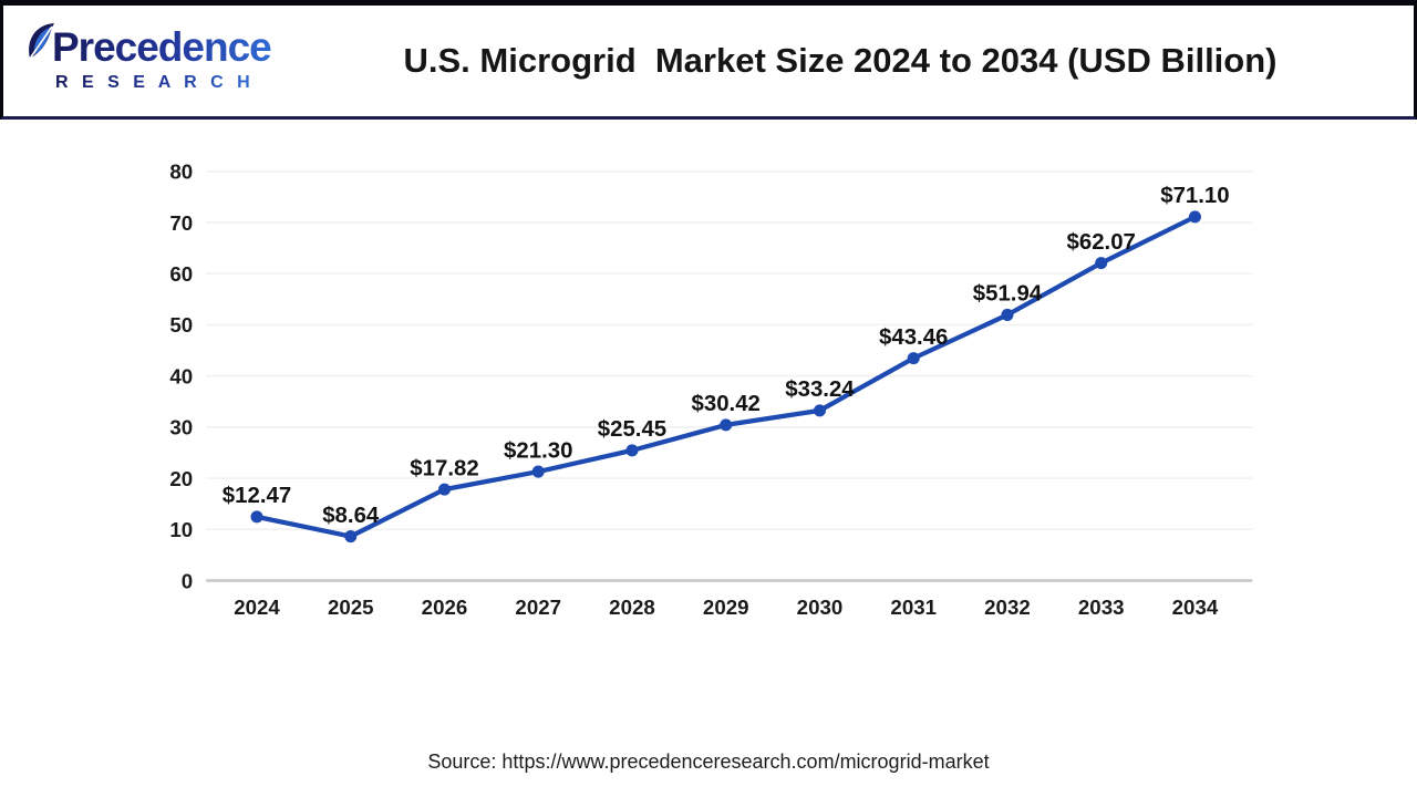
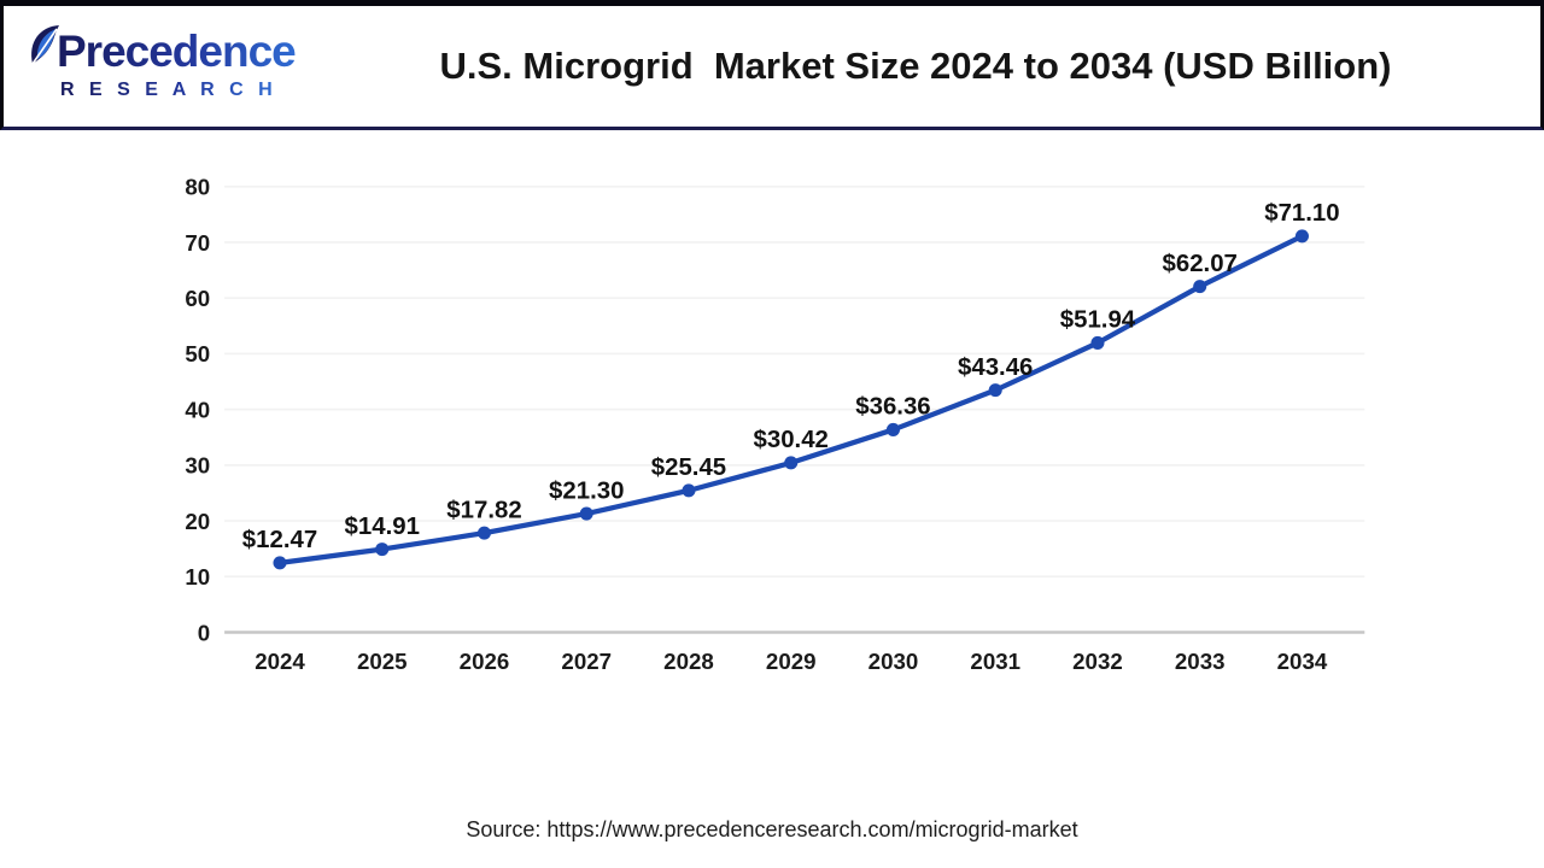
2025: $8.64 -> $14.91
2030: $33.24 -> $36.36
